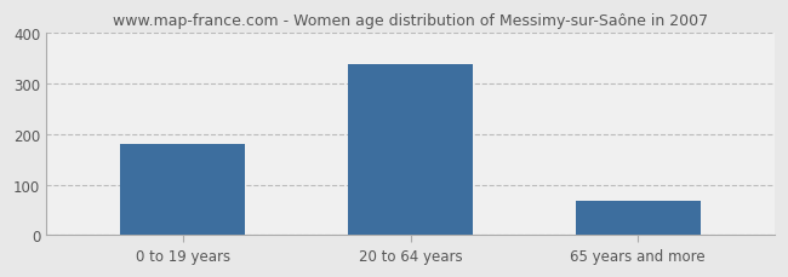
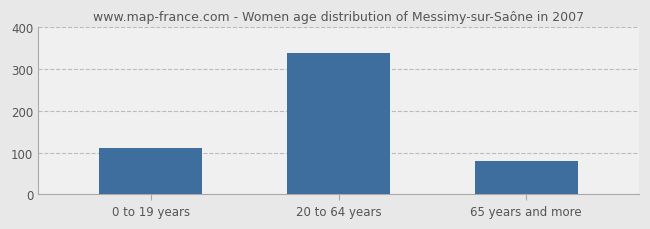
0 to 19 years: 180 -> 110
65 years and more: 68 -> 80
